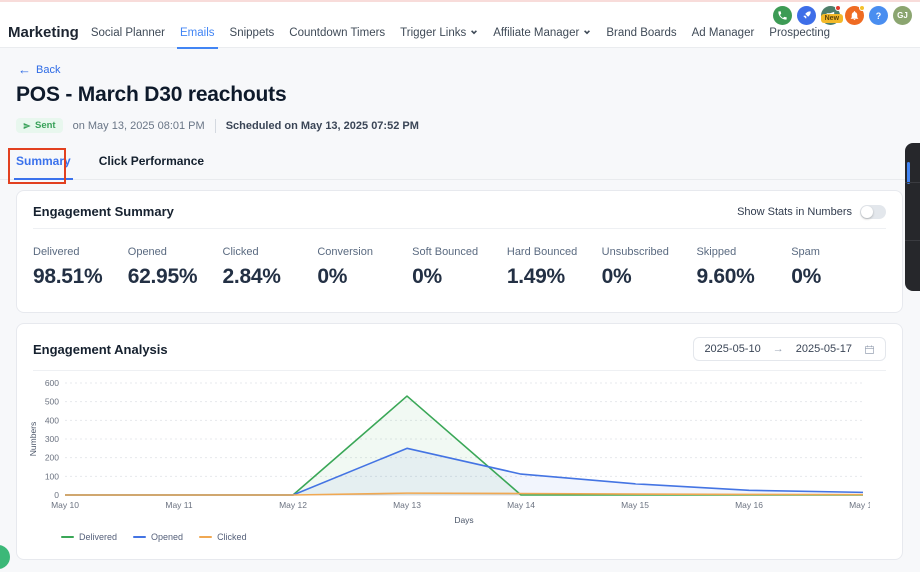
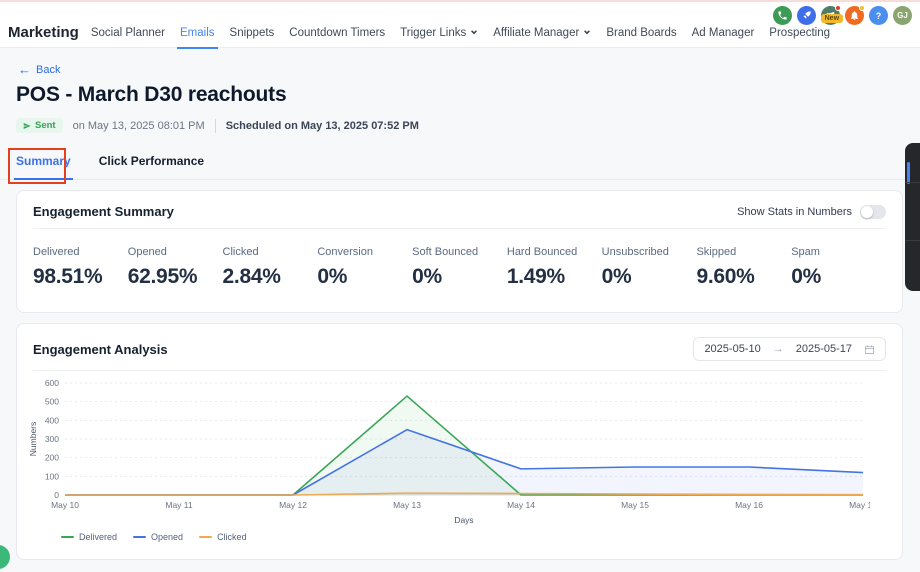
Opened/May 13: 250 -> 350
Opened/May 14: 110 -> 140
Opened/May 15: 60 -> 150
Opened/May 16: 20 -> 150
Opened/May 17: 10 -> 120
